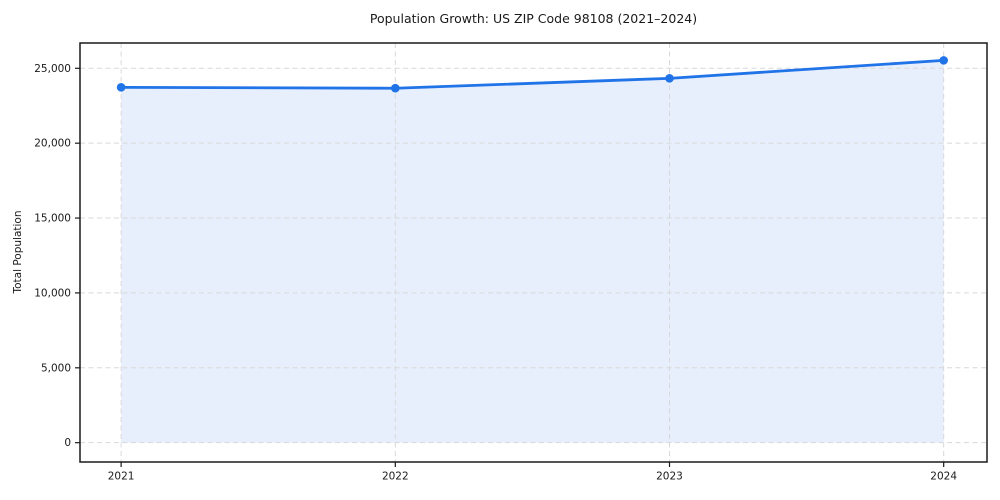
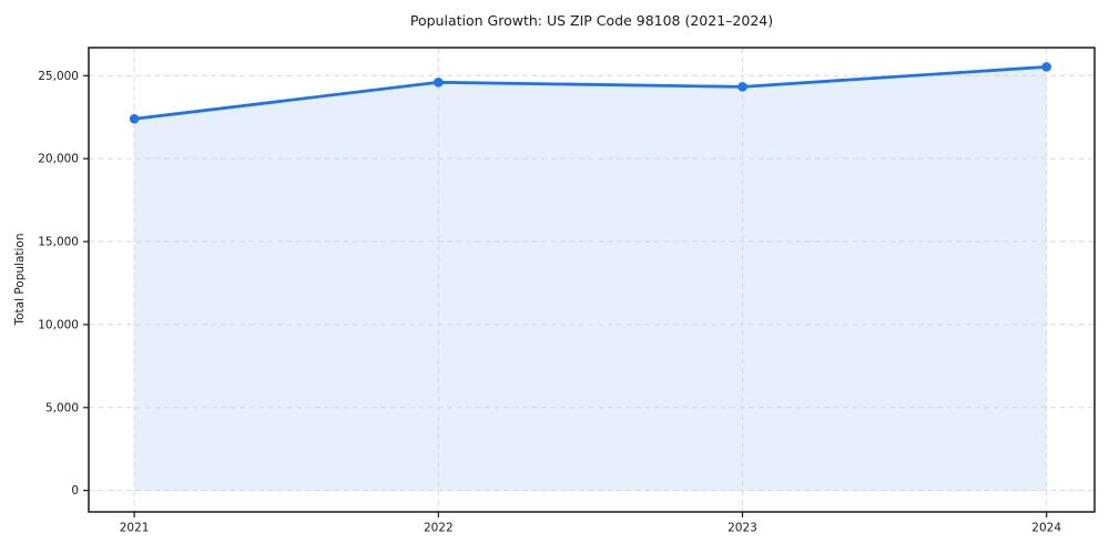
2021: 23700 -> 22400
2022: 23700 -> 24600
